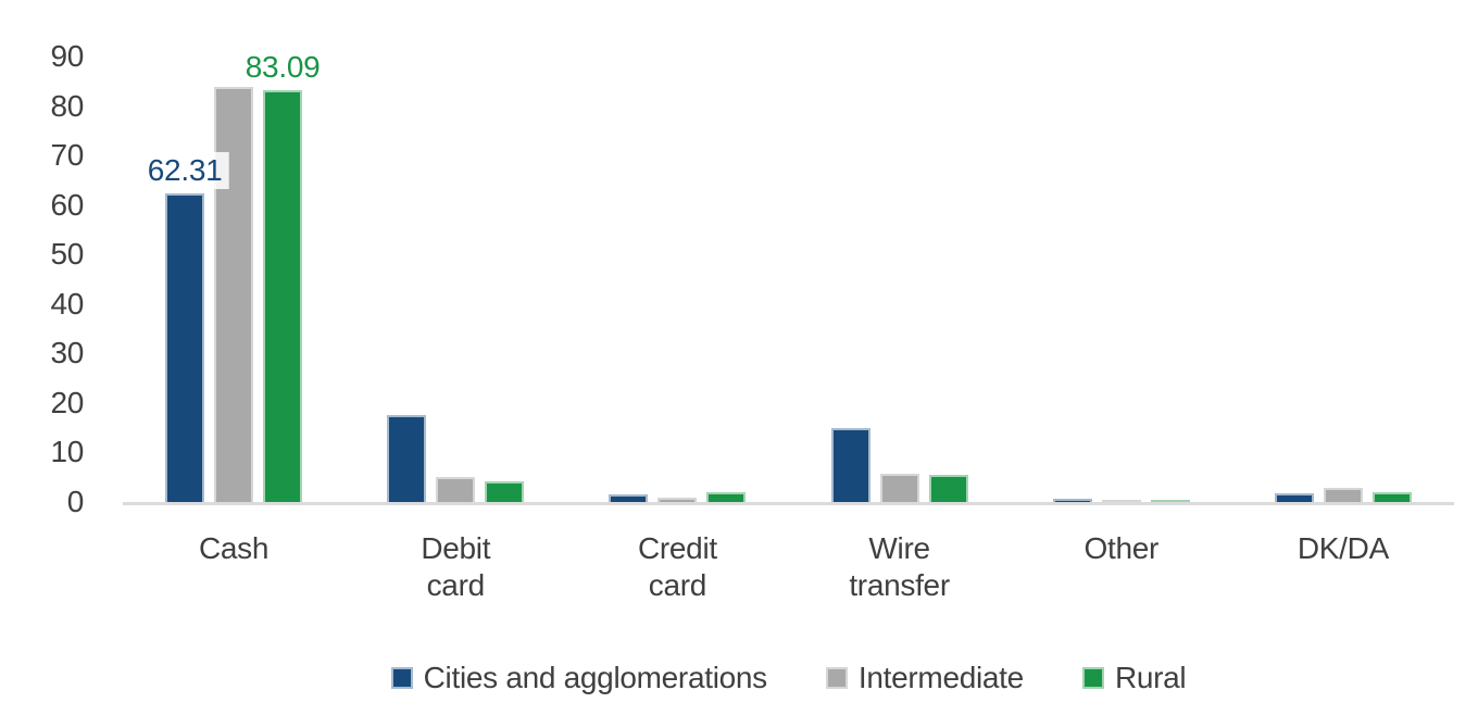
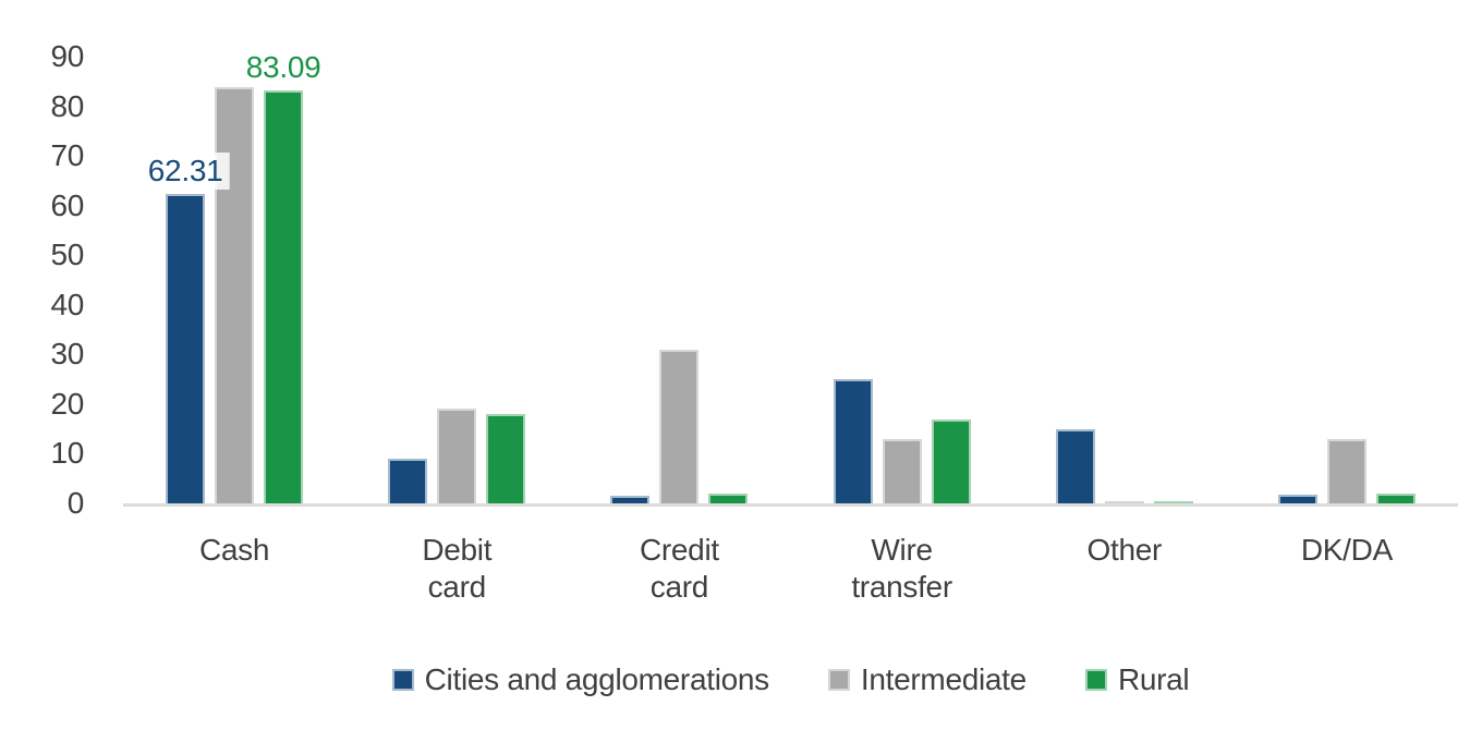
Cities and agglomerations/Debit card: 18 -> 9
Intermediate/Debit card: 5 -> 19
Rural/Debit card: 4 -> 18
Intermediate/Credit card: 1 -> 31
Cities and agglomerations/Wire transfer: 15 -> 25
Intermediate/Wire transfer: 6 -> 13
Rural/Wire transfer: 6 -> 17
Cities and agglomerations/Other: 1 -> 15
Intermediate/DK/DA: 3 -> 13
